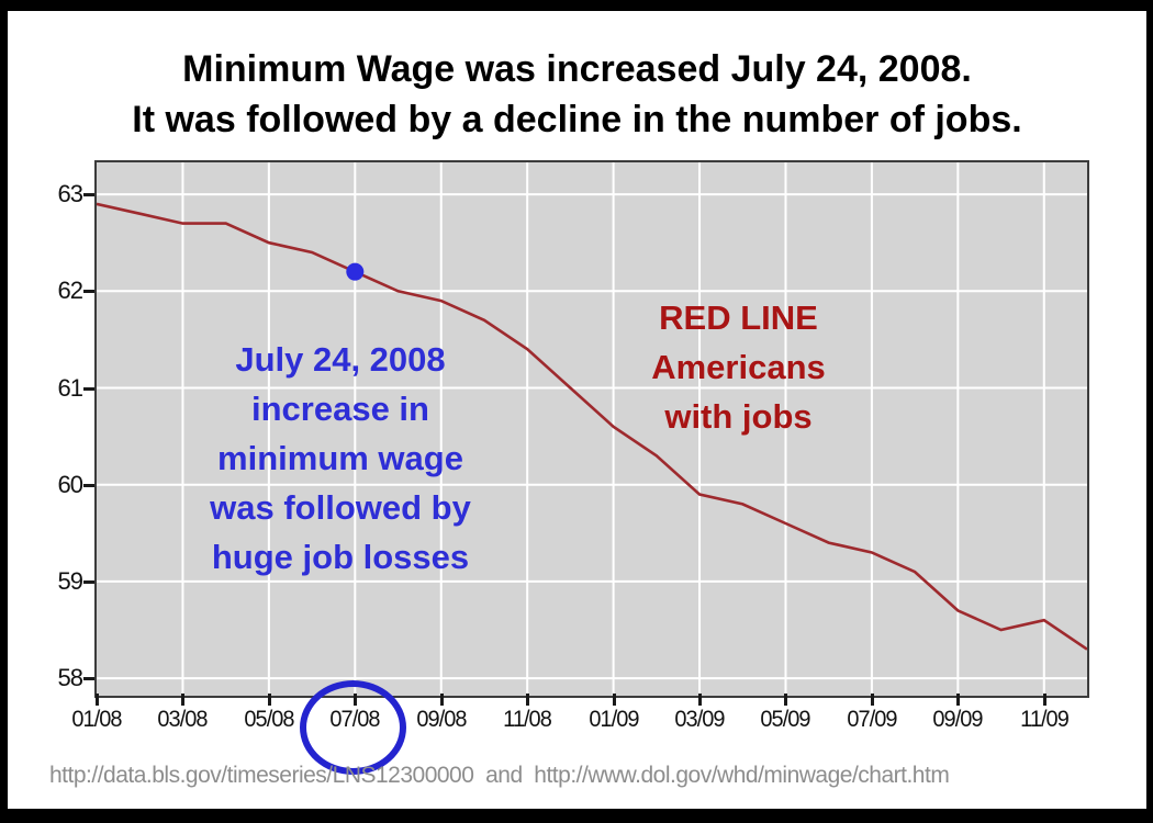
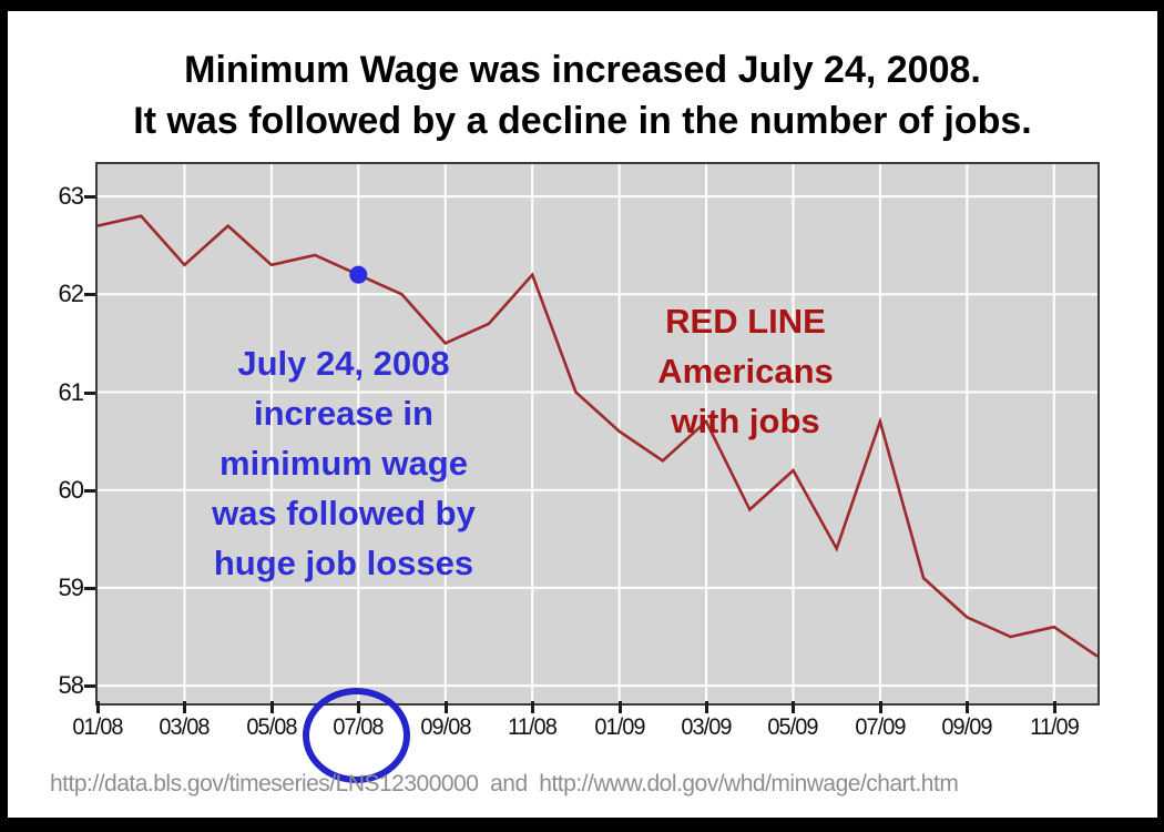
01/08: 62.9 -> 62.7
03/08: 62.7 -> 62.3
05/08: 62.5 -> 62.3
09/08: 61.9 -> 61.5
11/08: 61.4 -> 62.2
03/09: 59.9 -> 60.7
05/09: 59.6 -> 60.2
07/09: 59.3 -> 60.7
